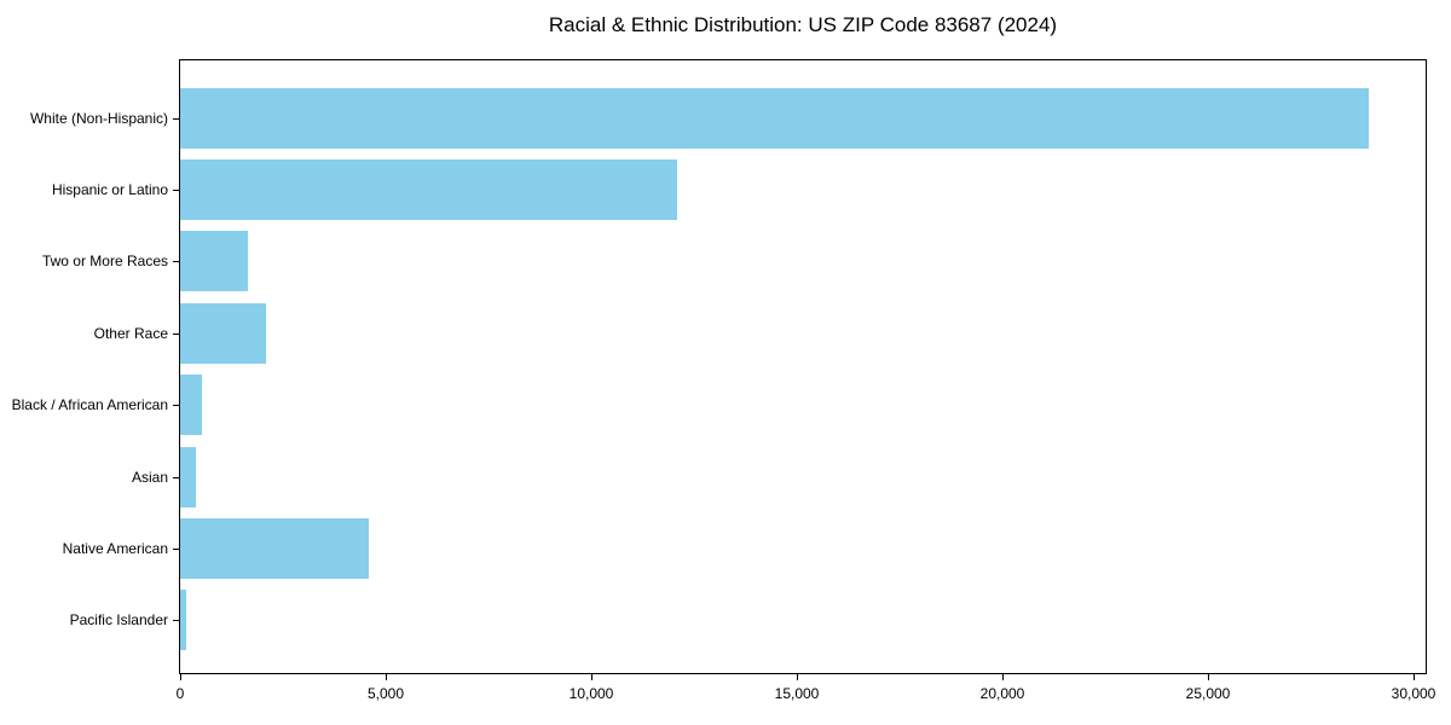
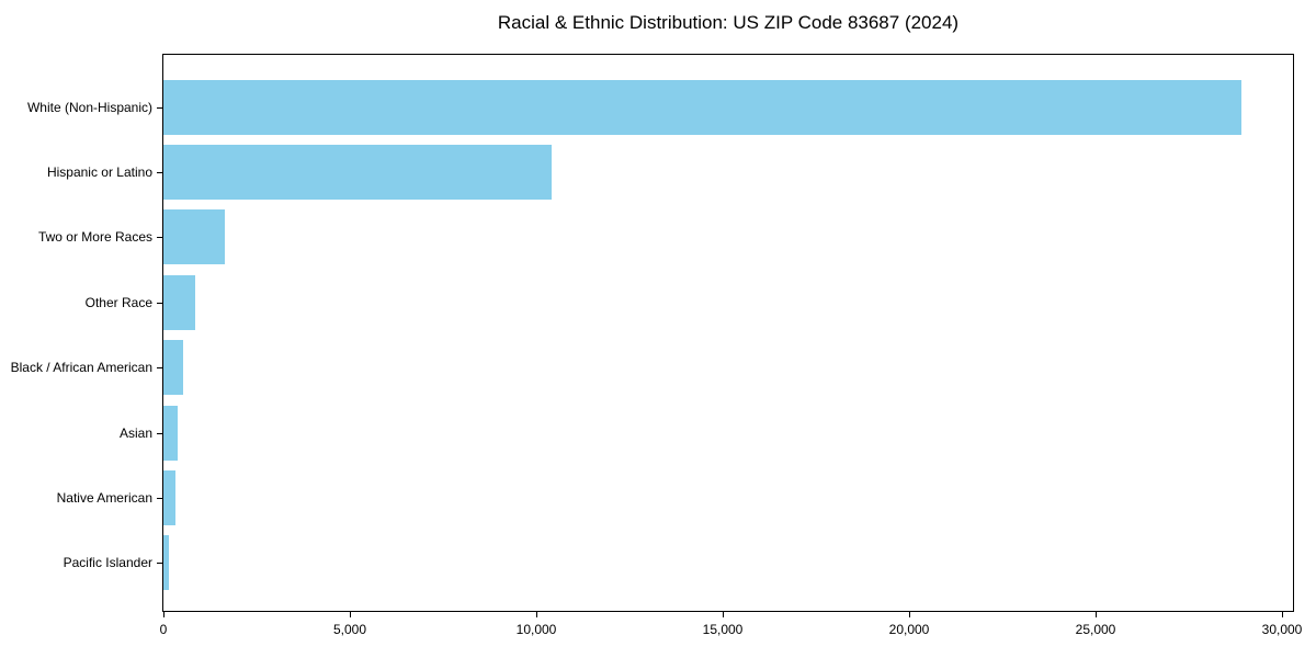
Hispanic or Latino: 12100 -> 10400
Other Race: 2100 -> 800
Native American: 4600 -> 300
